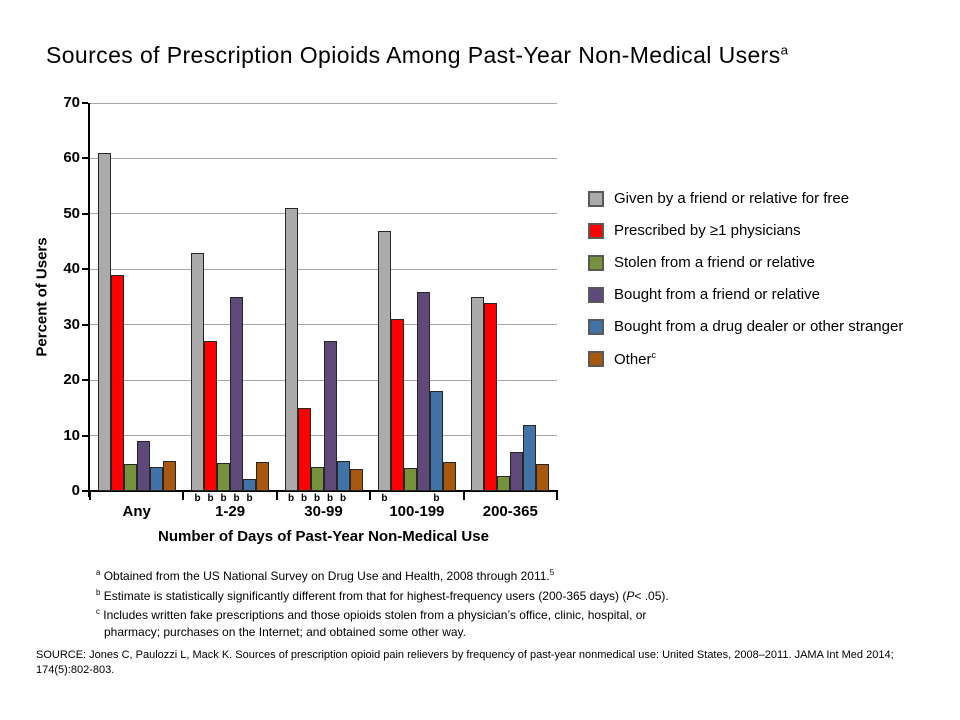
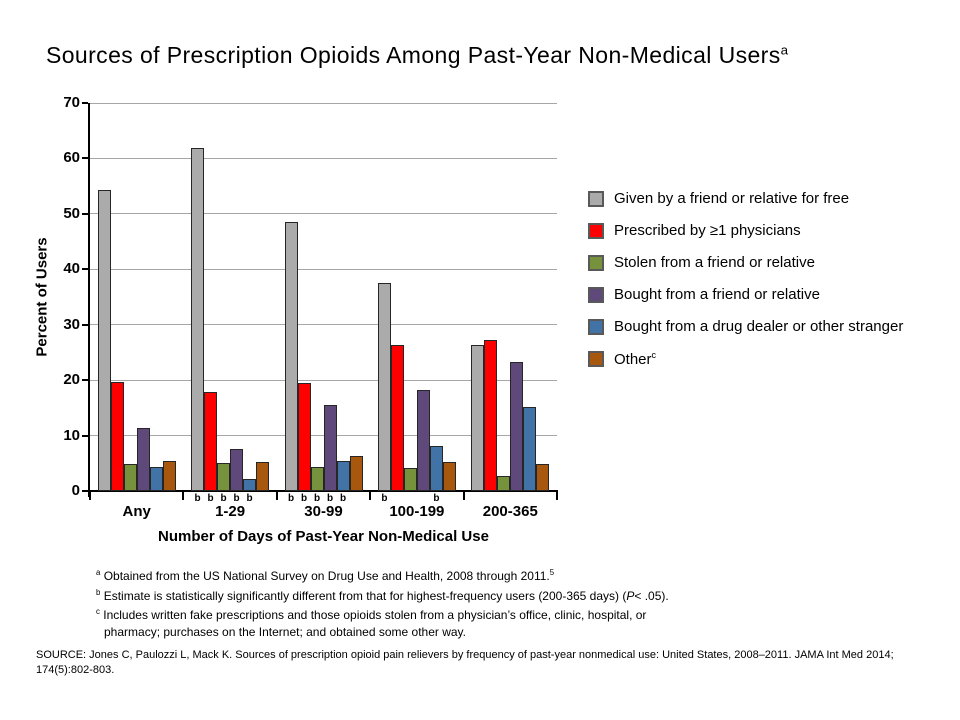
Given by a friend or relative for free/Any: 61 -> 54
Prescribed by ≥1 physicians/Any: 39 -> 20
Bought from a friend or relative/Any: 9 -> 11
Given by a friend or relative for free/1-29: 43 -> 62
Prescribed by ≥1 physicians/1-29: 27 -> 18
Bought from a friend or relative/1-29: 35 -> 8
Given by a friend or relative for free/30-99: 51 -> 48
Prescribed by ≥1 physicians/30-99: 15 -> 20
Bought from a friend or relative/30-99: 27 -> 16
Other/30-99: 4 -> 6
Given by a friend or relative for free/100-199: 47 -> 38
Prescribed by ≥1 physicians/100-199: 31 -> 26
Bought from a friend or relative/100-199: 36 -> 18
Bought from a drug dealer or other stranger/100-199: 18 -> 8
Given by a friend or relative for free/200-365: 35 -> 26
Prescribed by ≥1 physicians/200-365: 34 -> 27
Bought from a friend or relative/200-365: 7 -> 23
Bought from a drug dealer or other stranger/200-365: 12 -> 15
